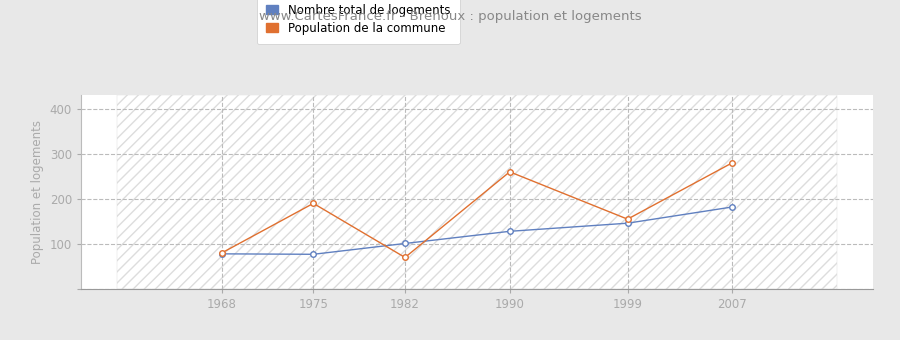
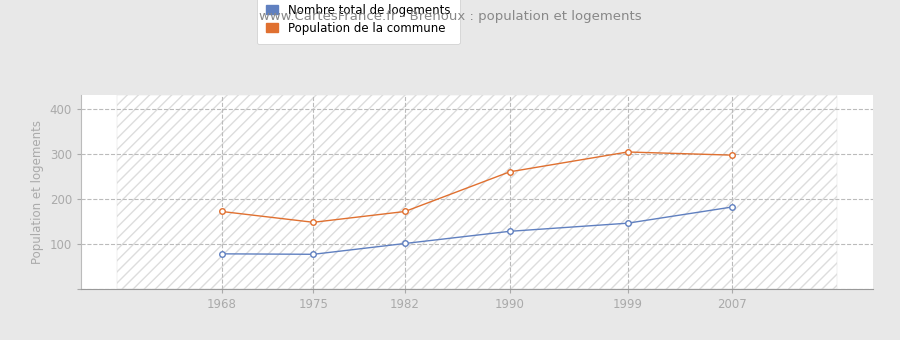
Population de la commune/1968: 80 -> 172
Population de la commune/1975: 190 -> 148
Population de la commune/1982: 70 -> 172
Population de la commune/1999: 155 -> 304
Population de la commune/2007: 280 -> 297
